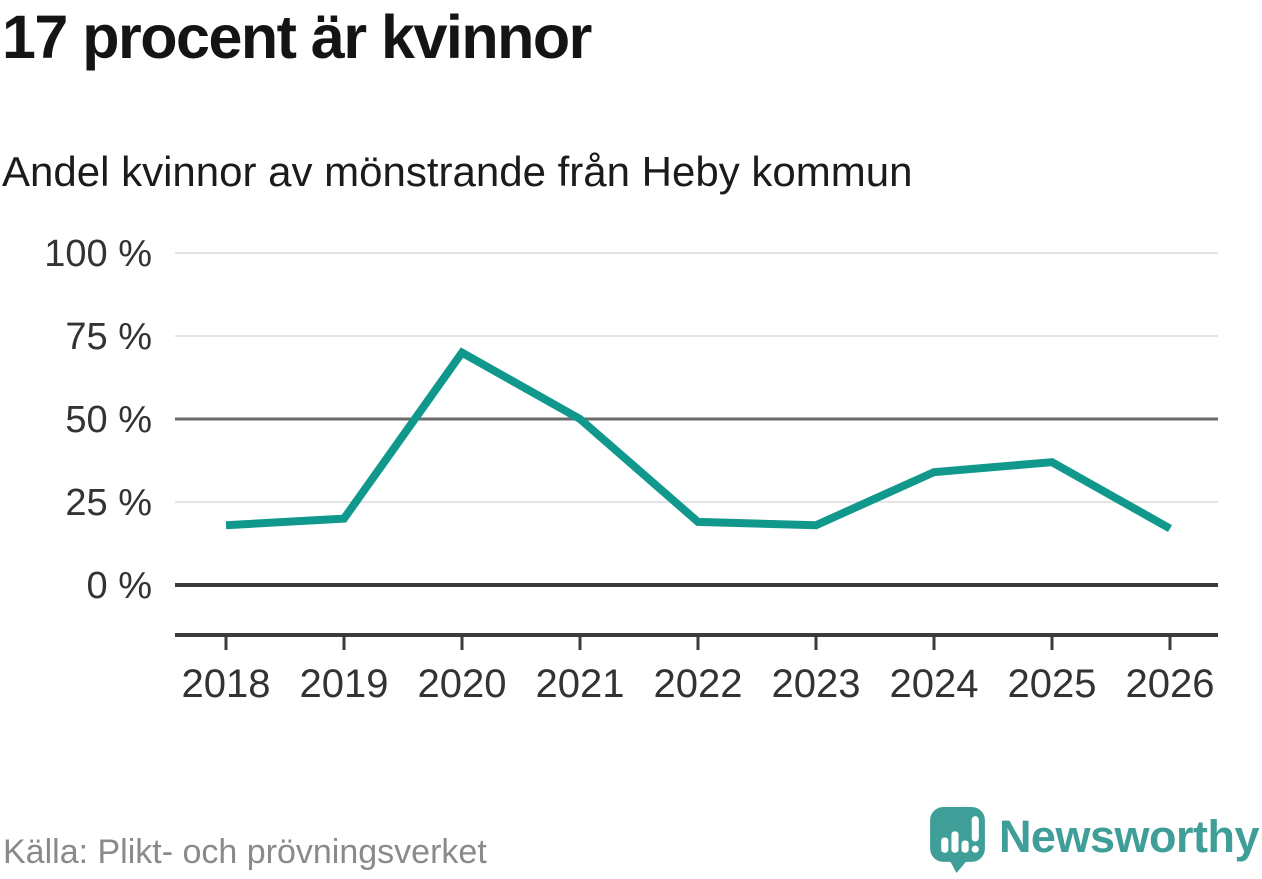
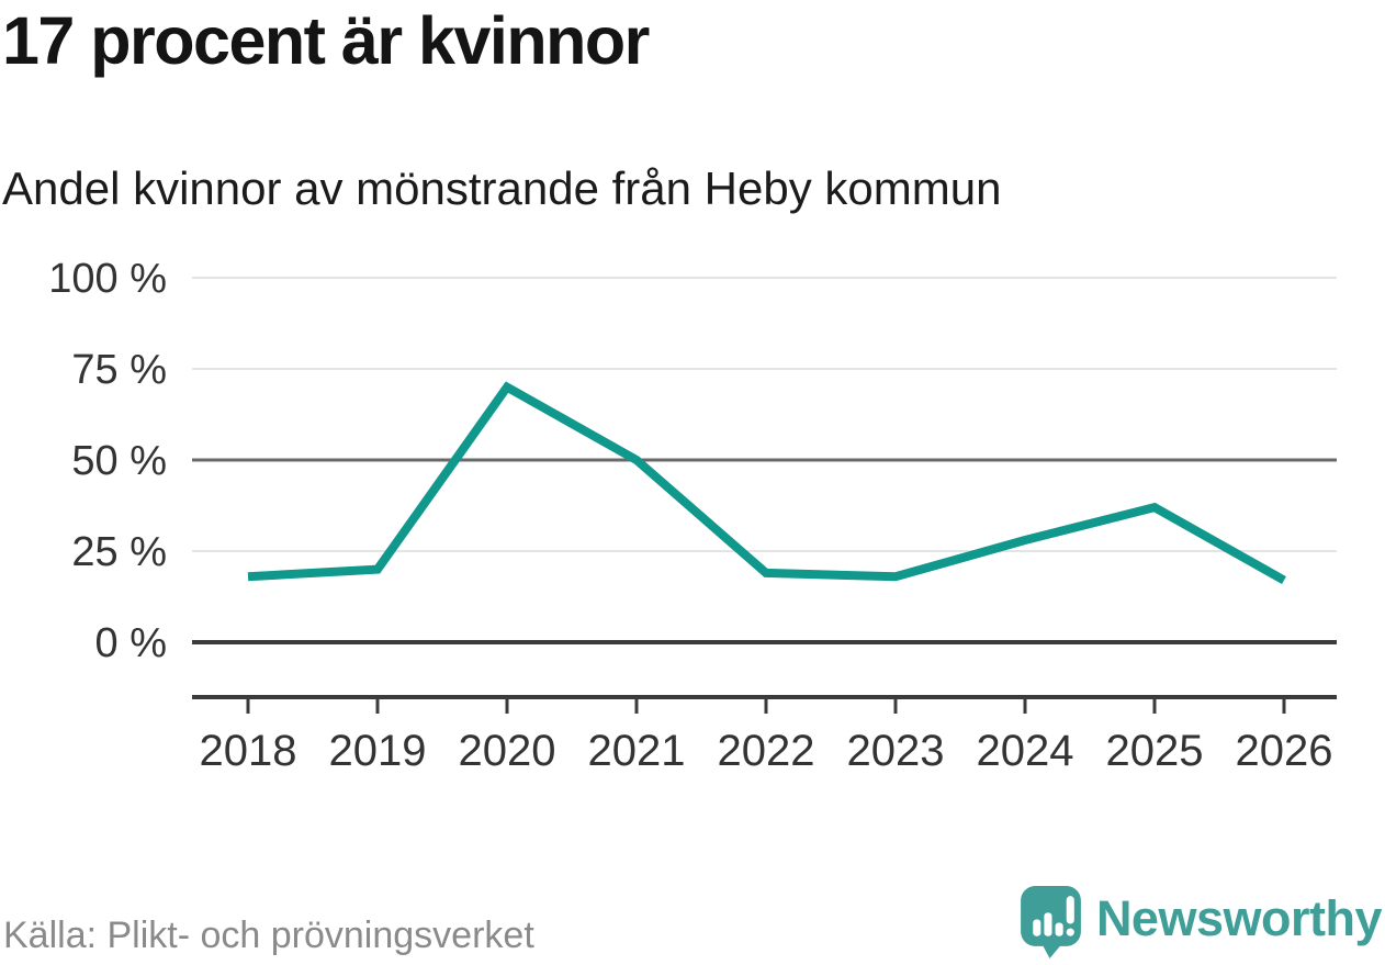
2024: 34% -> 28%
